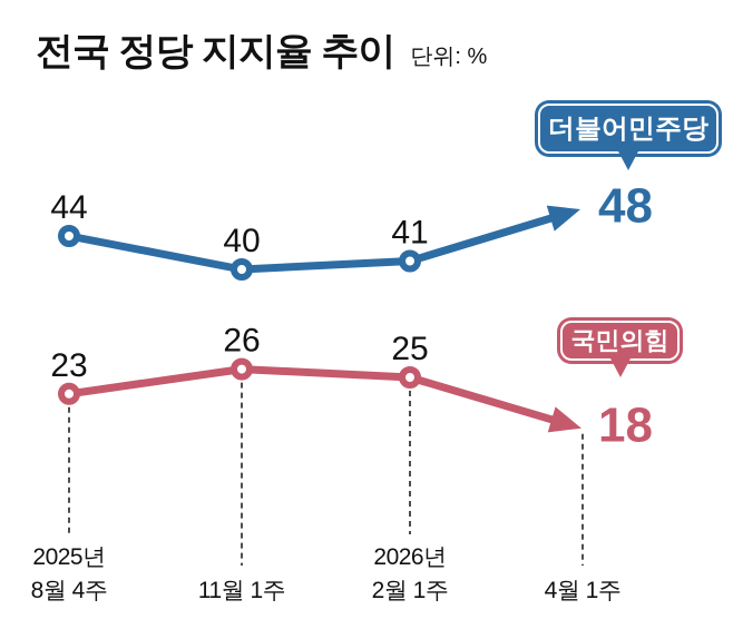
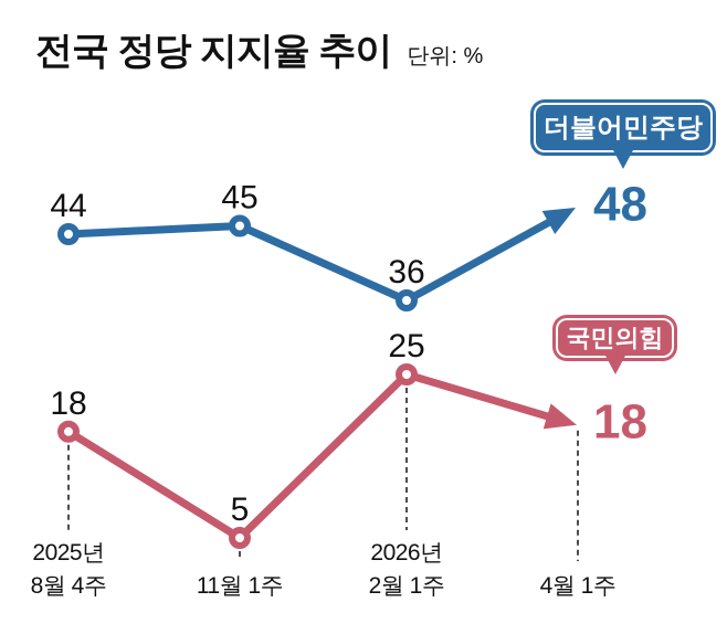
국민의힘/2025년 8월 4주: 23 -> 18
더불어민주당/11월 1주: 40 -> 45
국민의힘/11월 1주: 26 -> 5
더불어민주당/2026년 2월 1주: 41 -> 36
